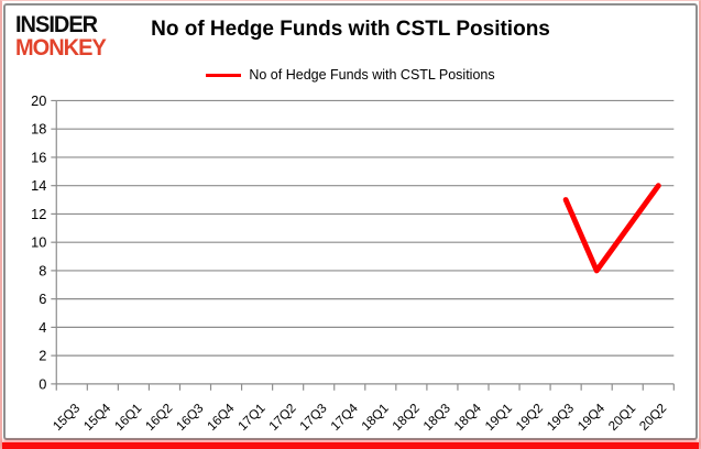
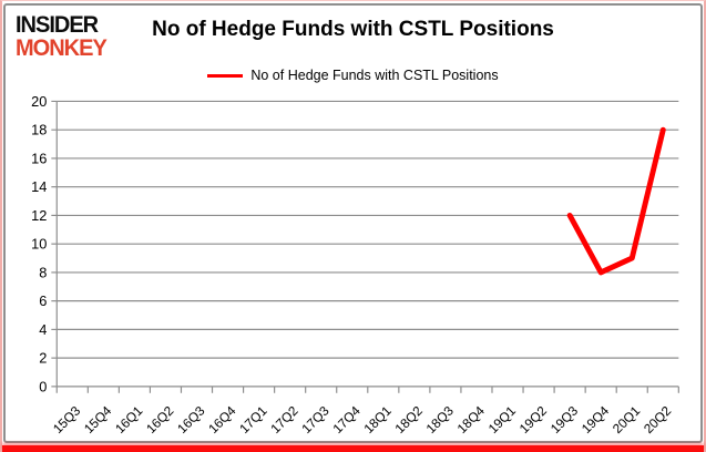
19Q3: 13 -> 12
20Q1: 11 -> 9
20Q2: 14 -> 18
